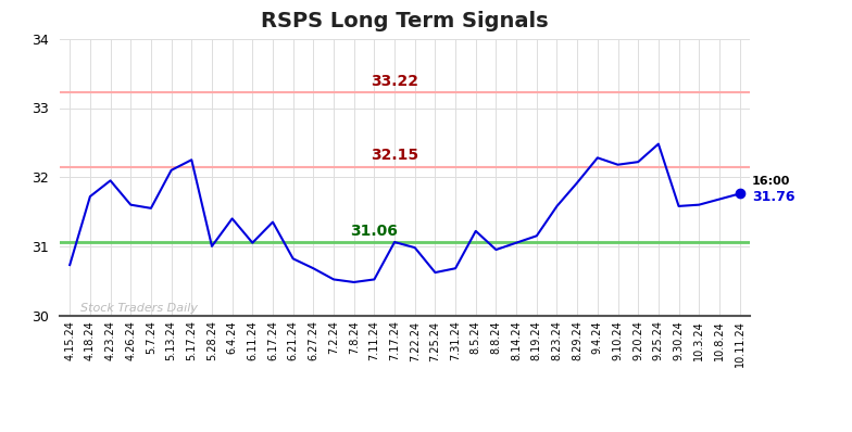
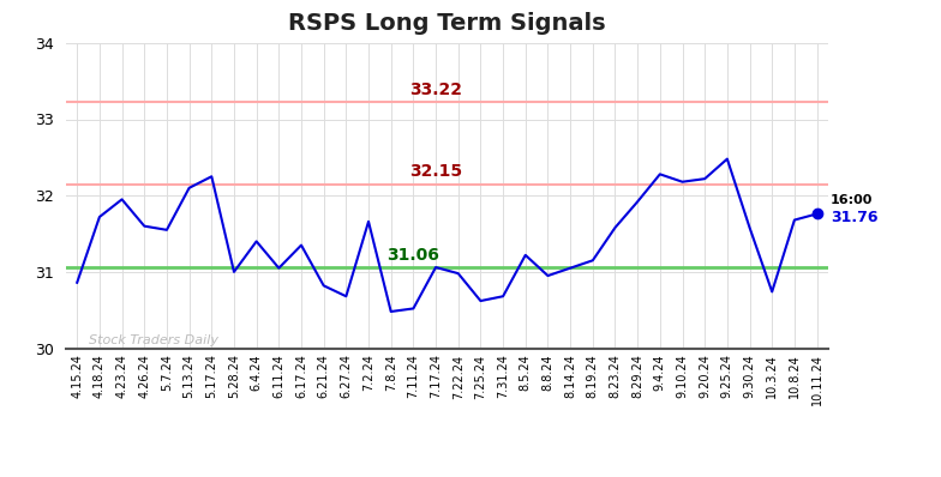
4.15.24: 30.73 -> 30.86
7.2.24: 30.52 -> 31.66
10.3.24: 31.60 -> 30.74
